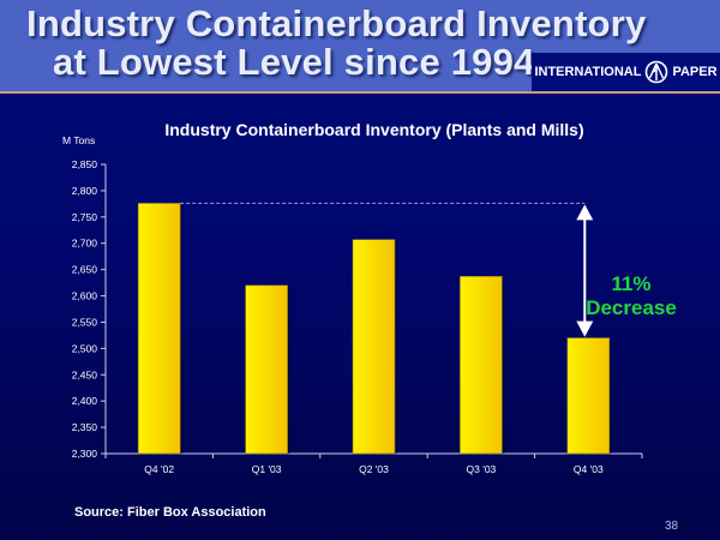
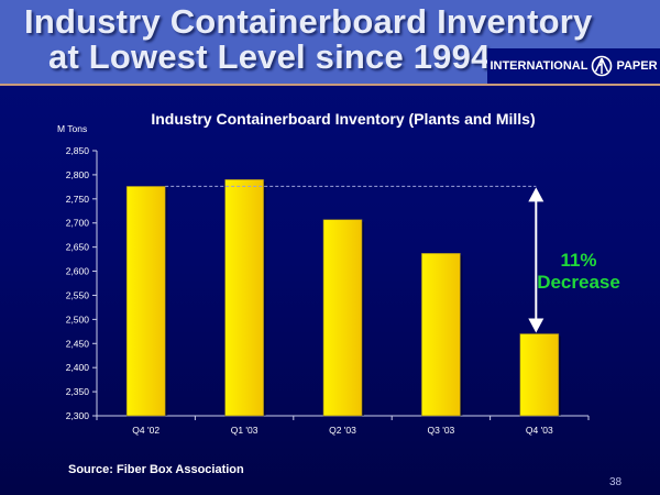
Q1 '03: 2620 -> 2790
Q4 '03: 2520 -> 2470
